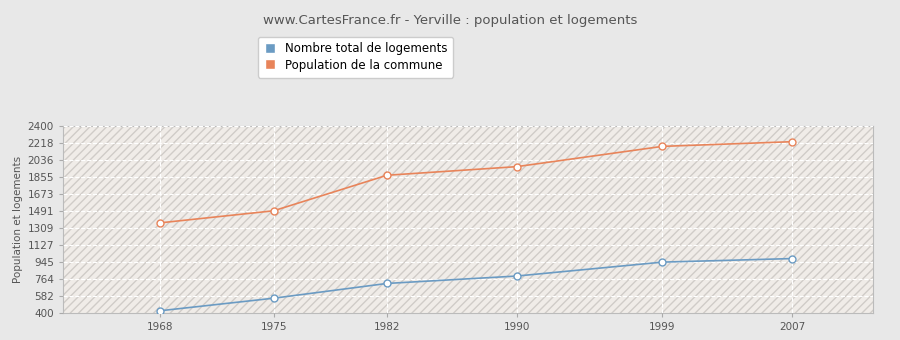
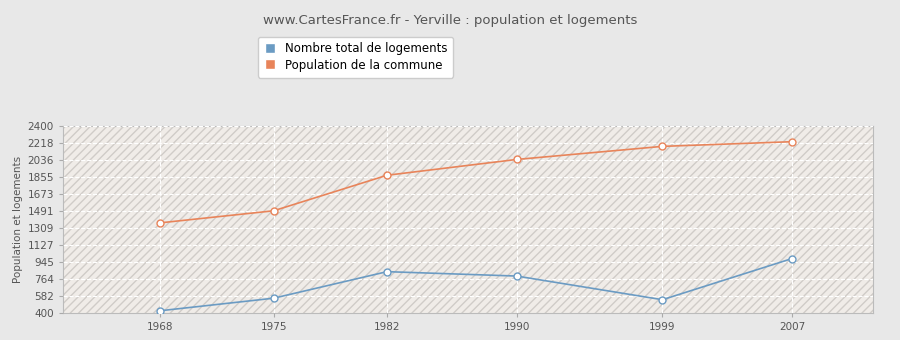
Nombre total de logements/1982: 710 -> 840
Population de la commune/1990: 1960 -> 2040
Nombre total de logements/1999: 940 -> 540
